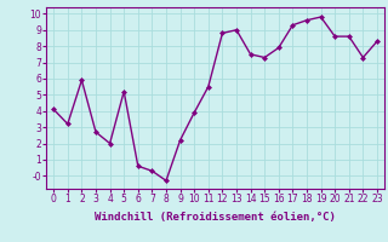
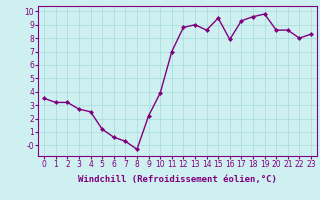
0: 4.1 -> 3.5
2: 5.9 -> 3.2
4: 2.0 -> 2.5
5: 5.2 -> 1.2
11: 5.5 -> 7.0
14: 7.5 -> 8.6
15: 7.3 -> 9.5
22: 7.3 -> 8.0
